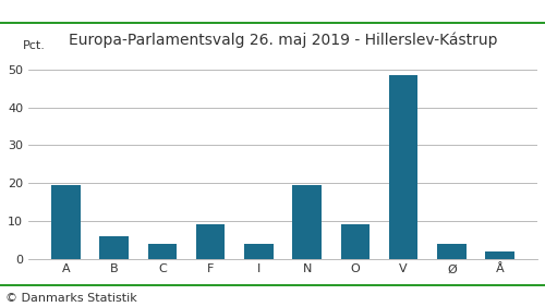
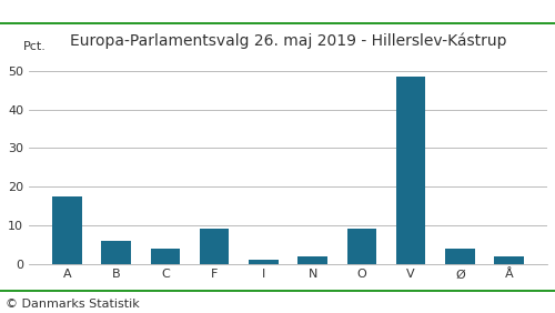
A: 19.5 -> 17.5
I: 4.0 -> 1.0
N: 19.5 -> 2.0
